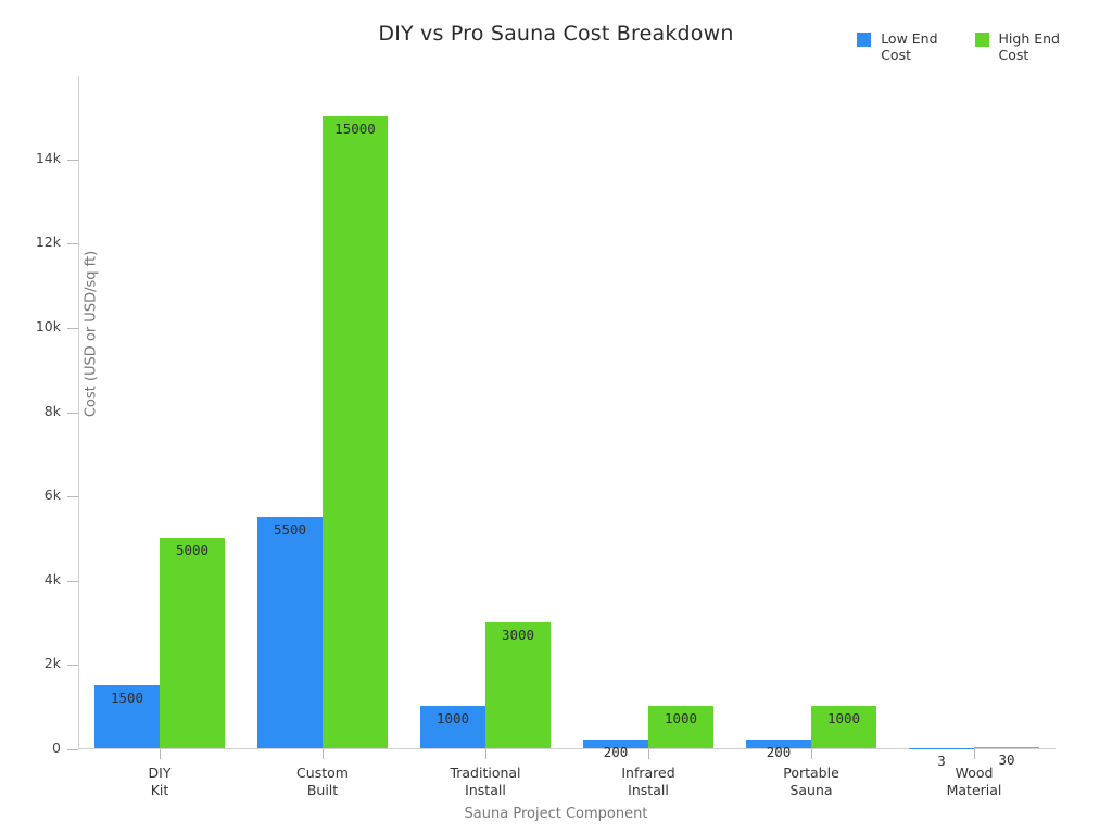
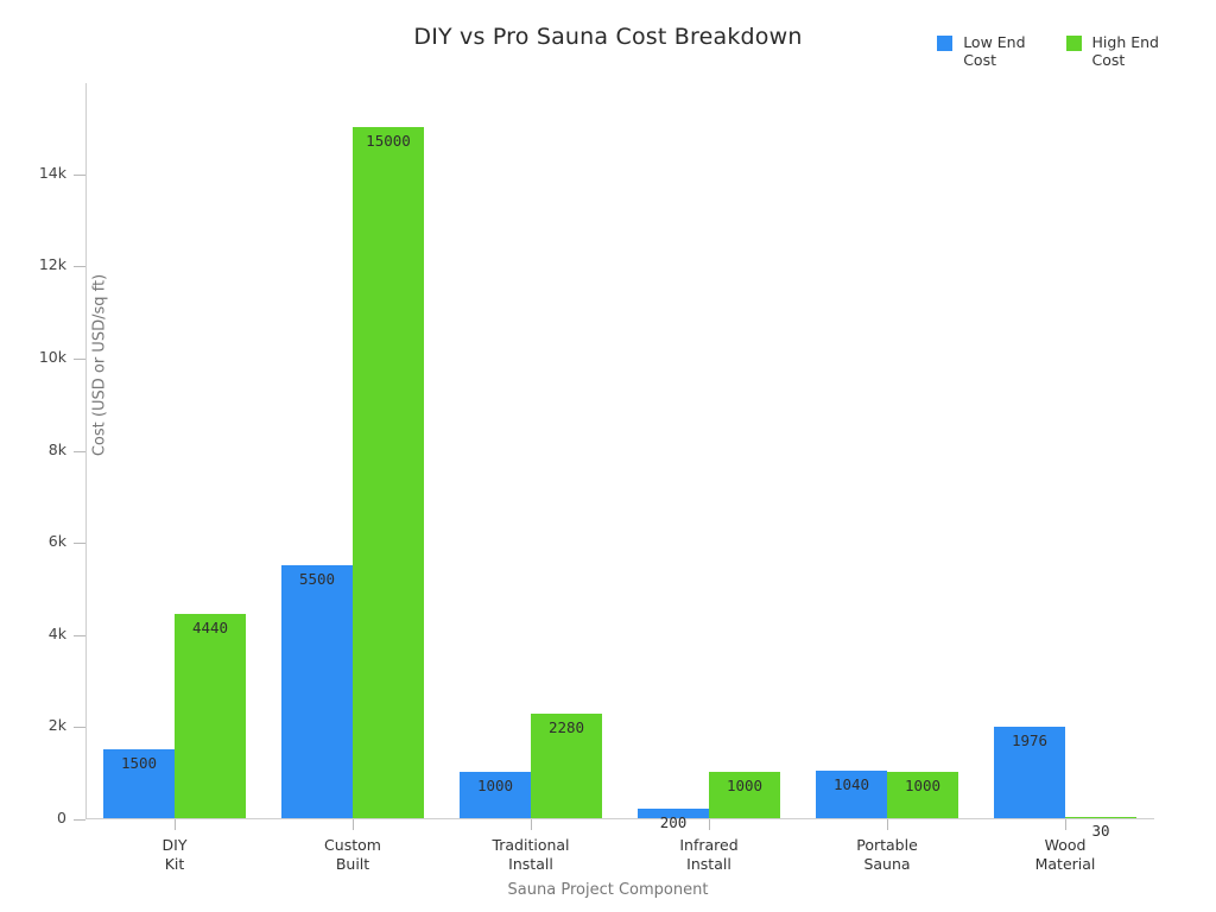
High End Cost/DIY Kit: 5000 -> 4440
High End Cost/Traditional Install: 3000 -> 2280
Low End Cost/Portable Sauna: 200 -> 1040
Low End Cost/Wood Material: 3 -> 1976
